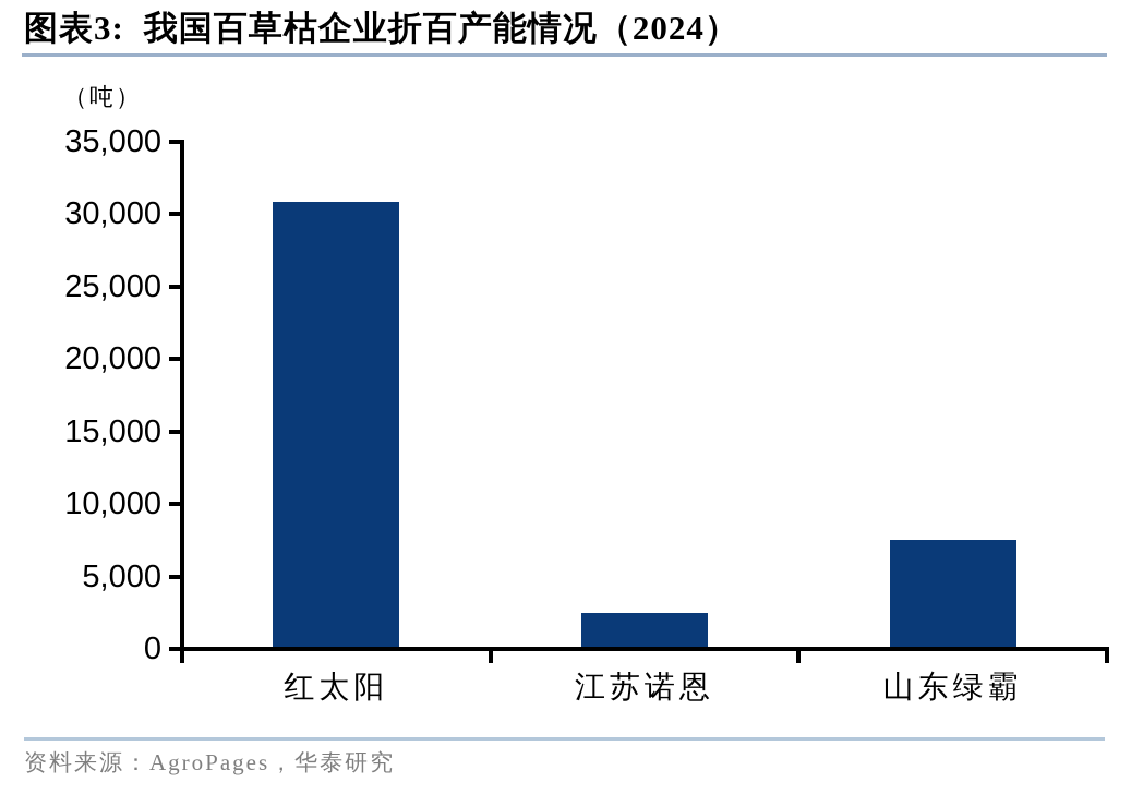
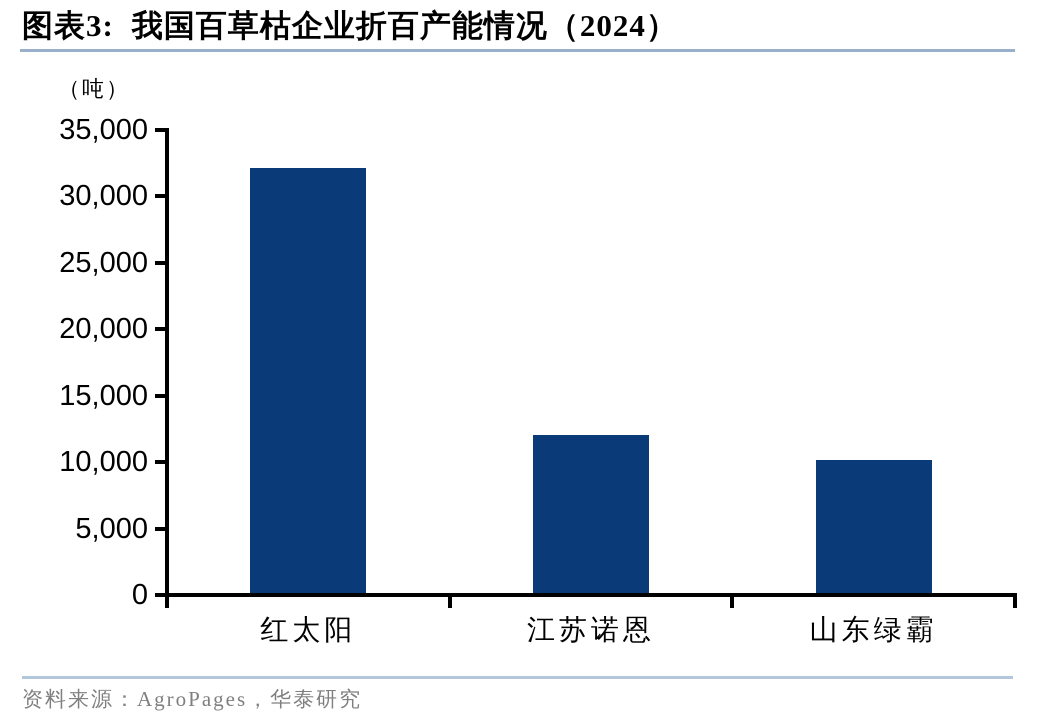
红太阳: 30700 -> 32000
江苏诺恩: 2300 -> 11900
山东绿霸: 7400 -> 10000
